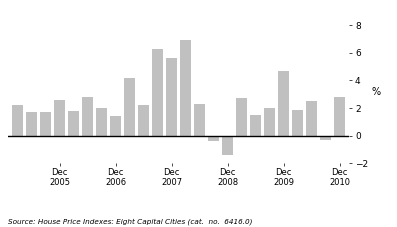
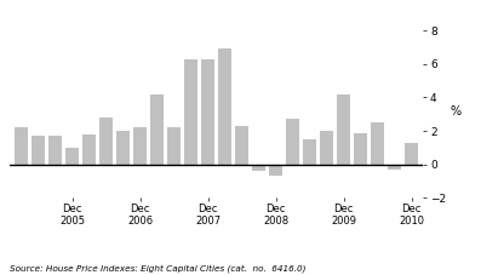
Dec 2005: 2.6 -> 1.0
Dec 2006: 1.4 -> 2.2
Dec 2007: 5.6 -> 6.3
Dec 2008: -1.4 -> -0.7
Dec 2009: 4.7 -> 4.2
Dec 2010: 2.8 -> 1.3
